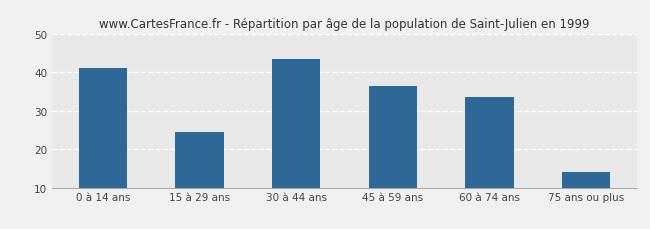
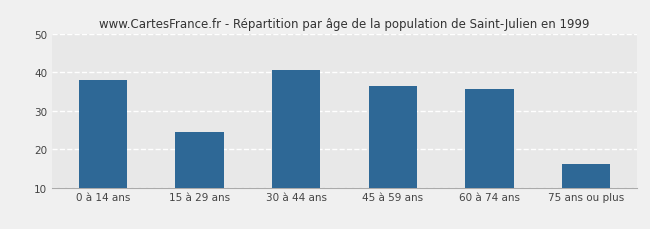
0 à 14 ans: 41.0 -> 38.0
30 à 44 ans: 43.5 -> 40.5
60 à 74 ans: 33.5 -> 35.5
75 ans ou plus: 14.0 -> 16.0
